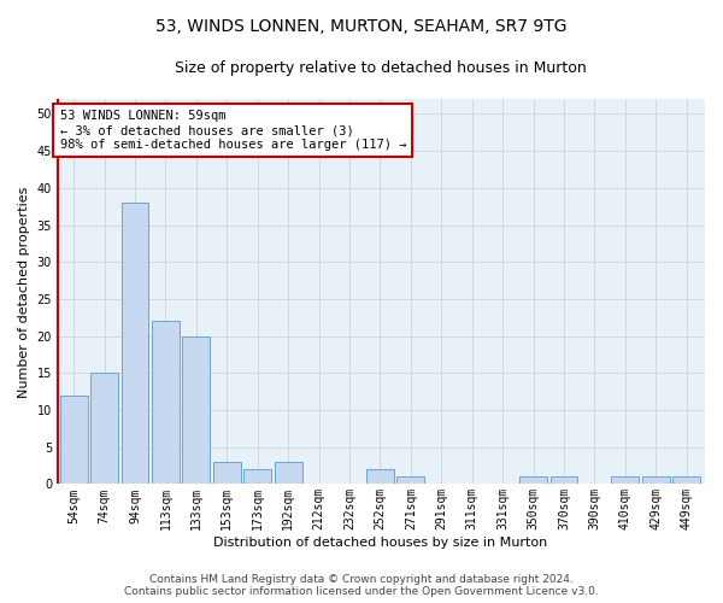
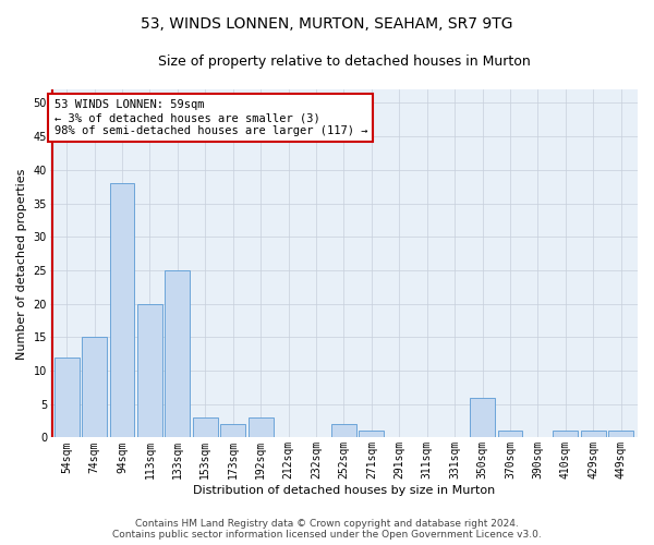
113sqm: 22 -> 20
133sqm: 20 -> 25
350sqm: 1 -> 6
